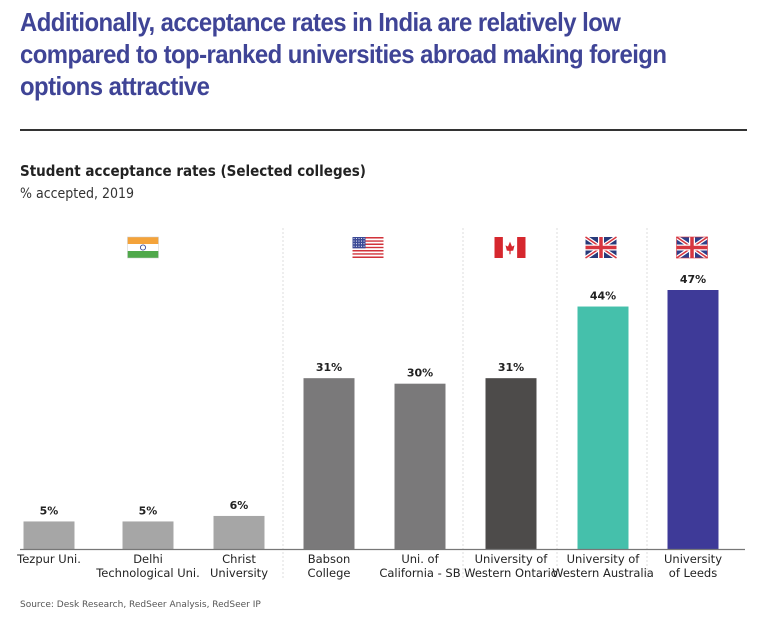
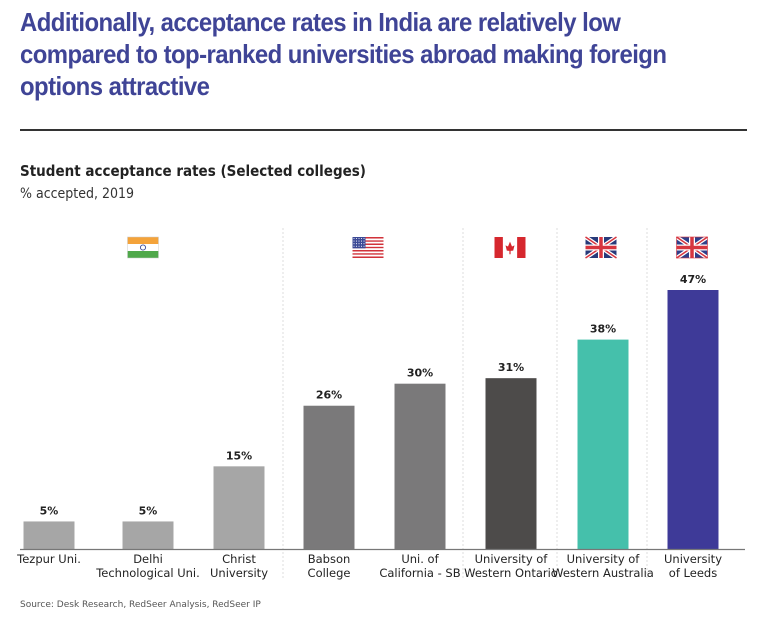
Christ University: 6% -> 15%
Babson College: 31% -> 26%
University of Western Australia: 44% -> 38%
